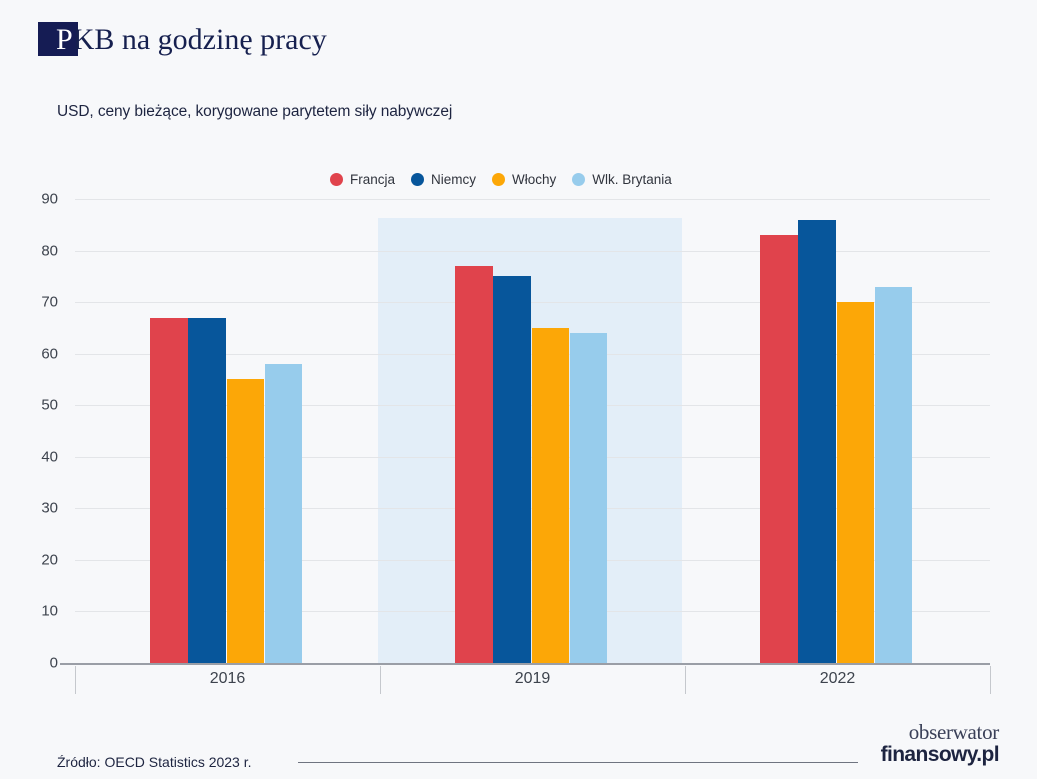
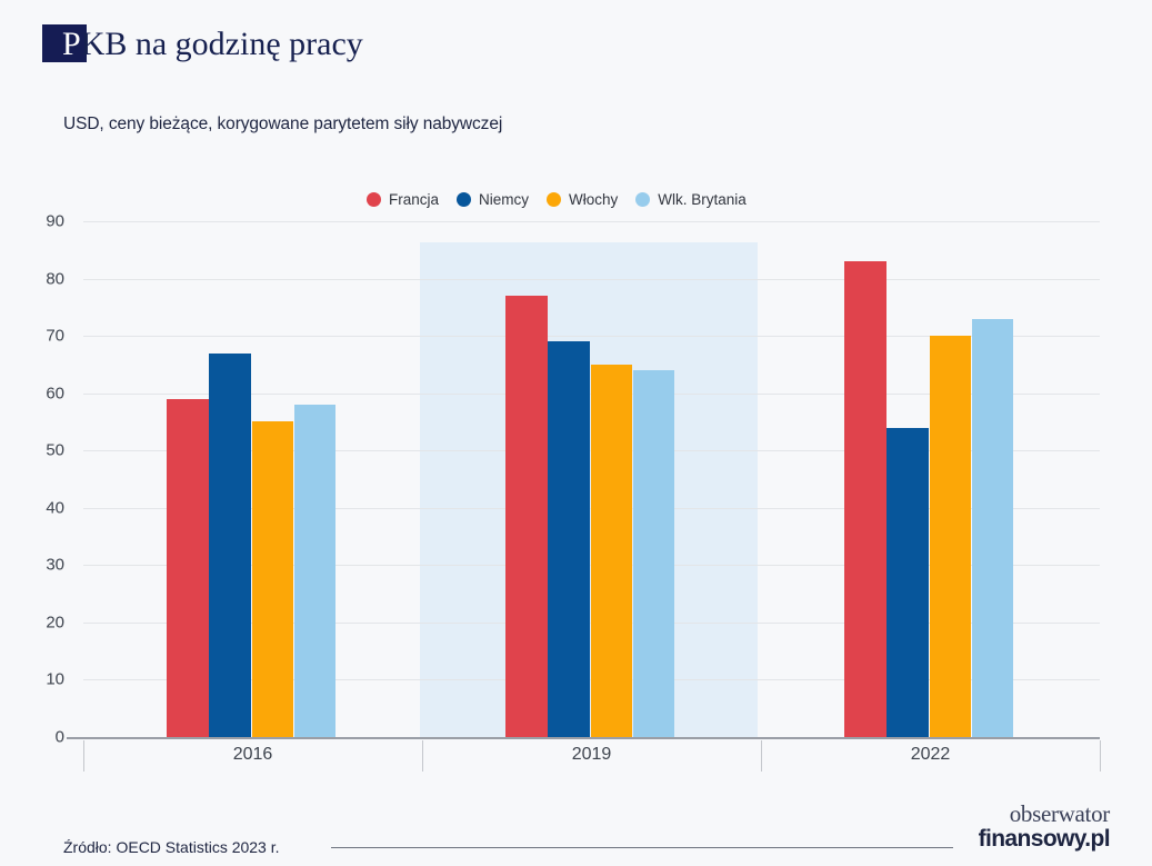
Francja/2016: 67 -> 59
Niemcy/2019: 75 -> 69
Niemcy/2022: 86 -> 54
